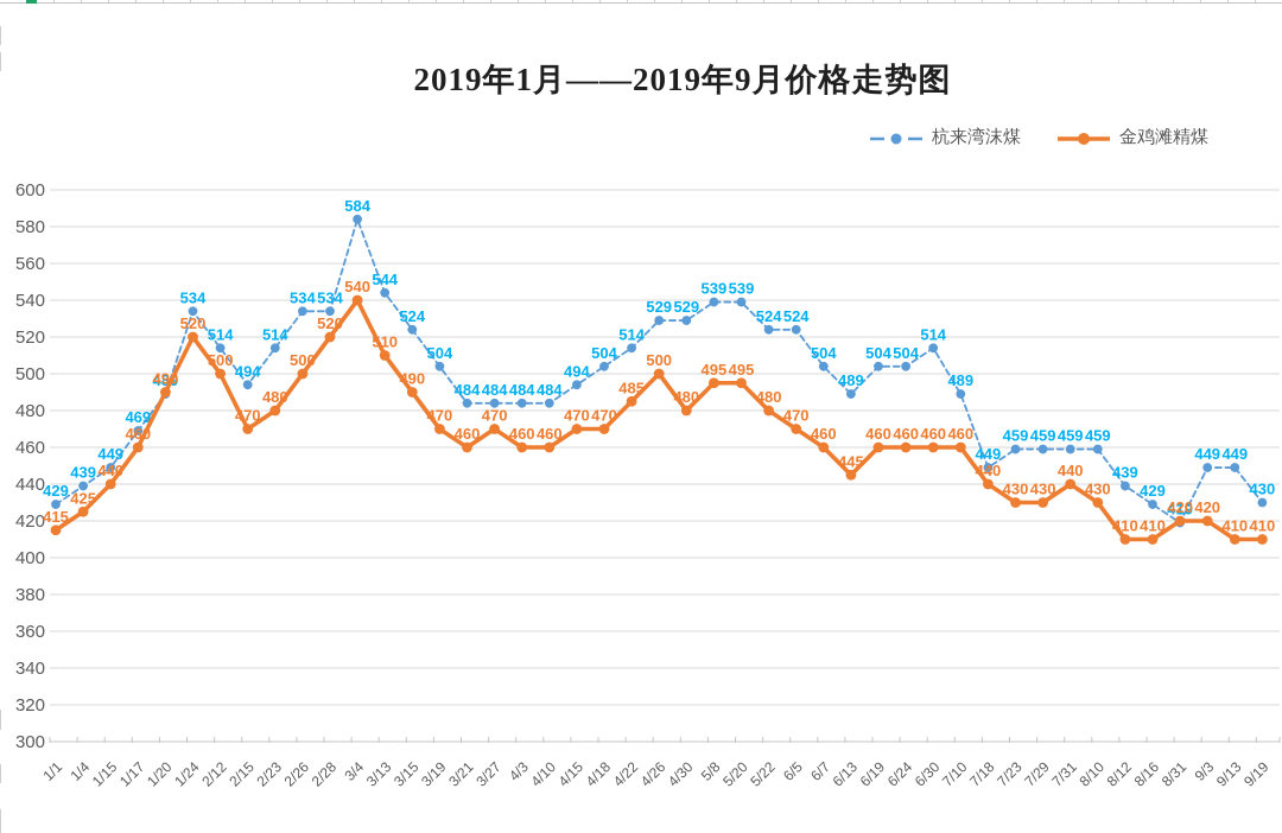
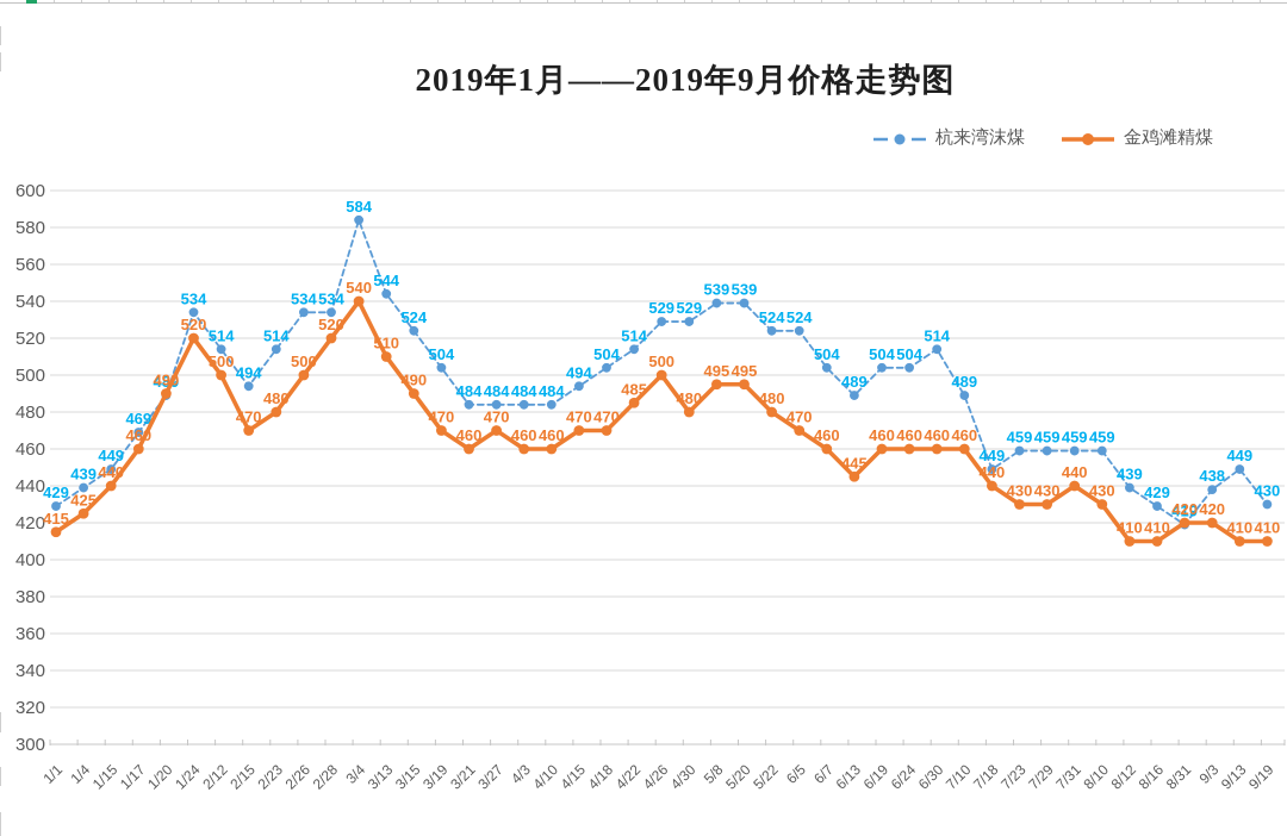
杭来湾沫煤/9/3: 449 -> 438
